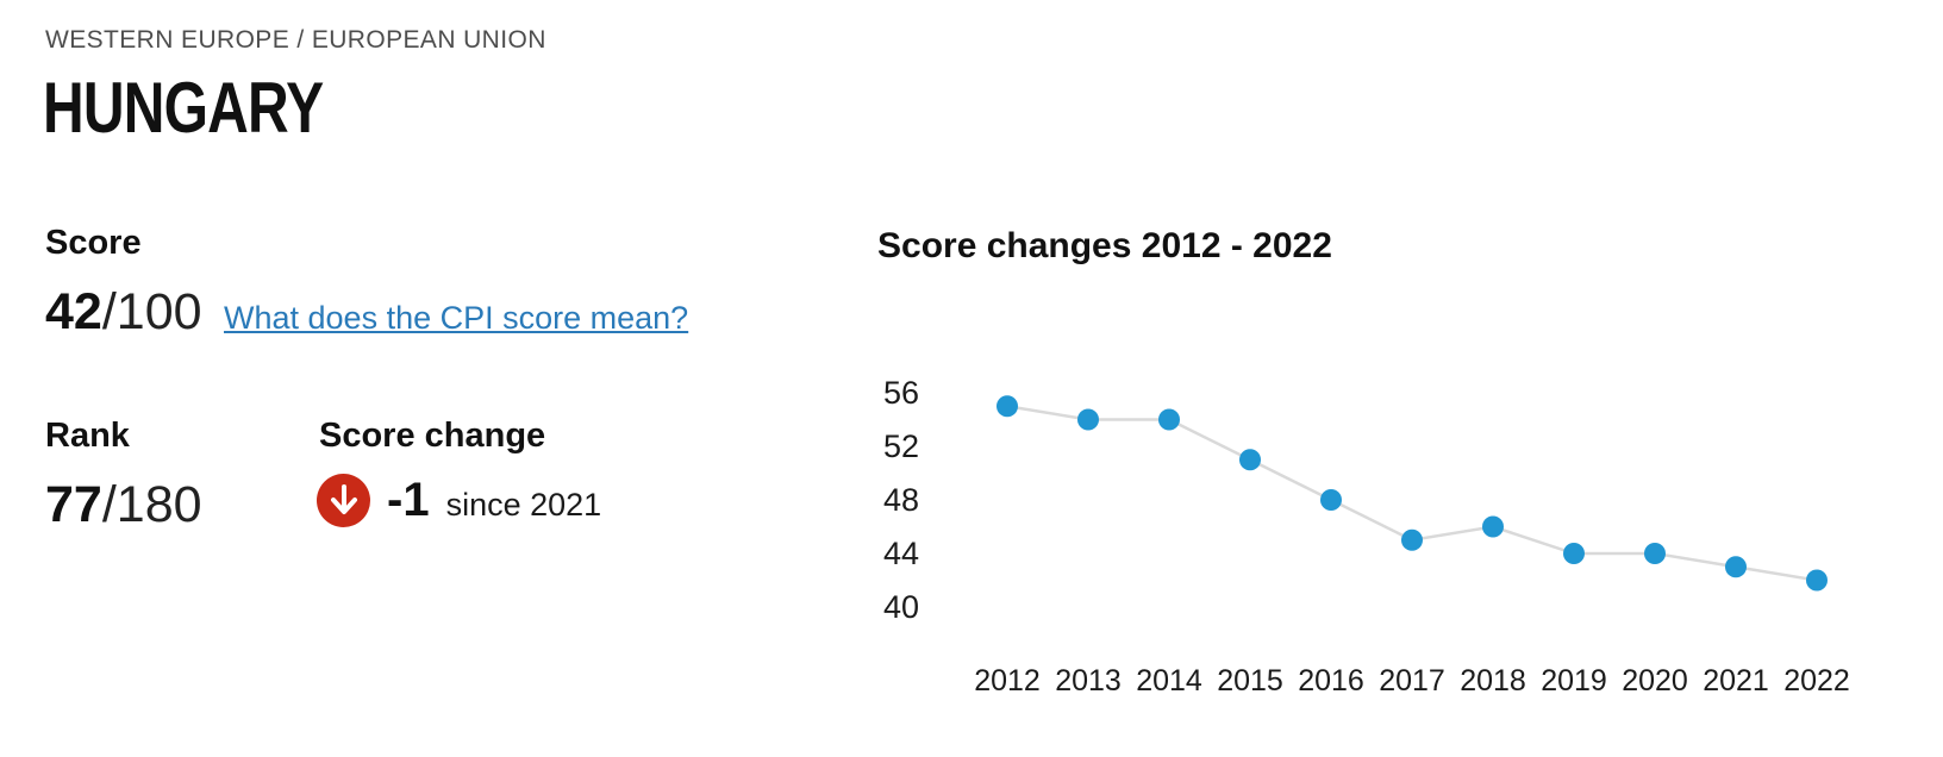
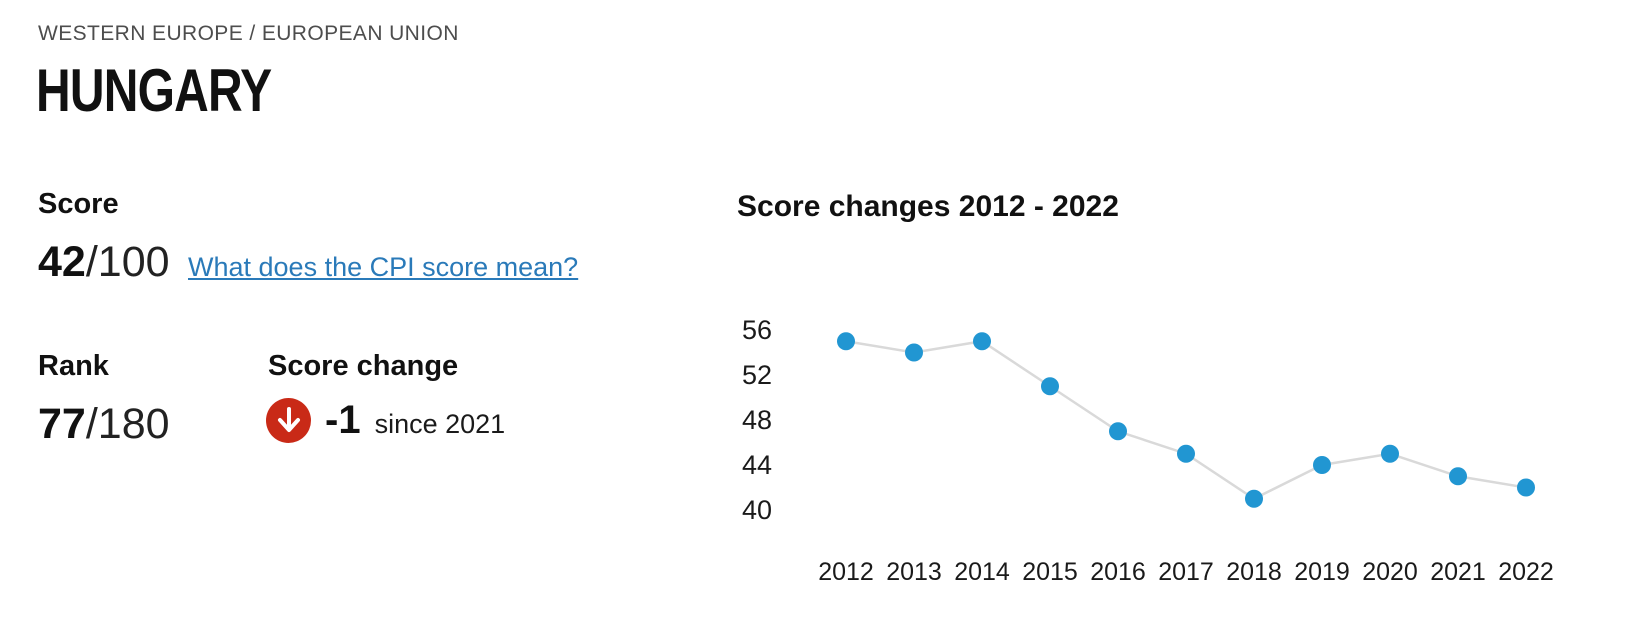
2014: 54 -> 55
2016: 48 -> 47
2018: 46 -> 41
2020: 44 -> 45
